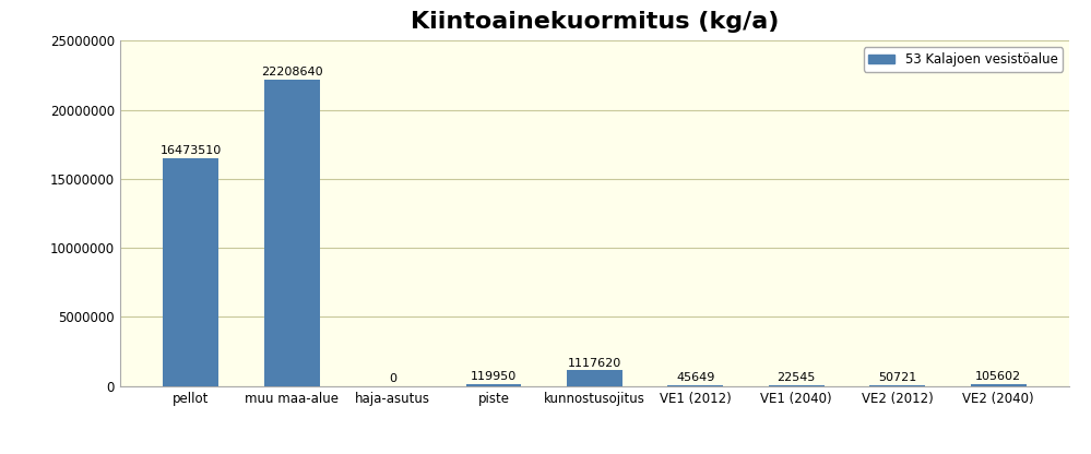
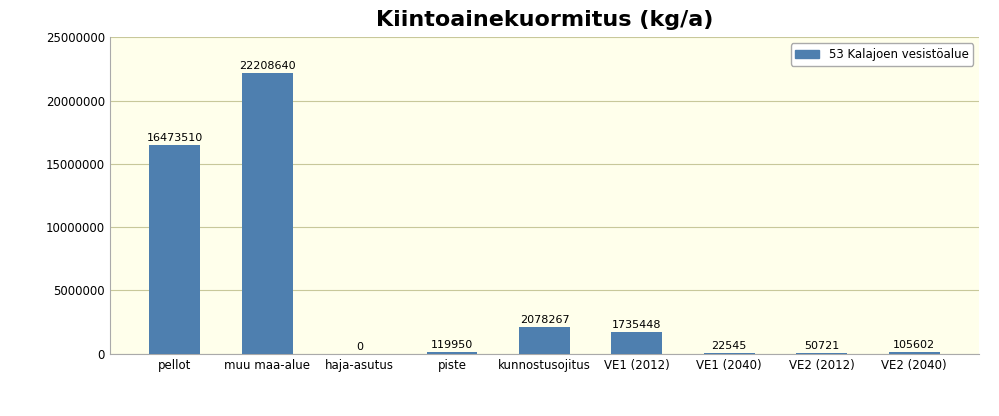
kunnostusojitus: 1117620 -> 2078267
VE1 (2012): 45649 -> 1735448
